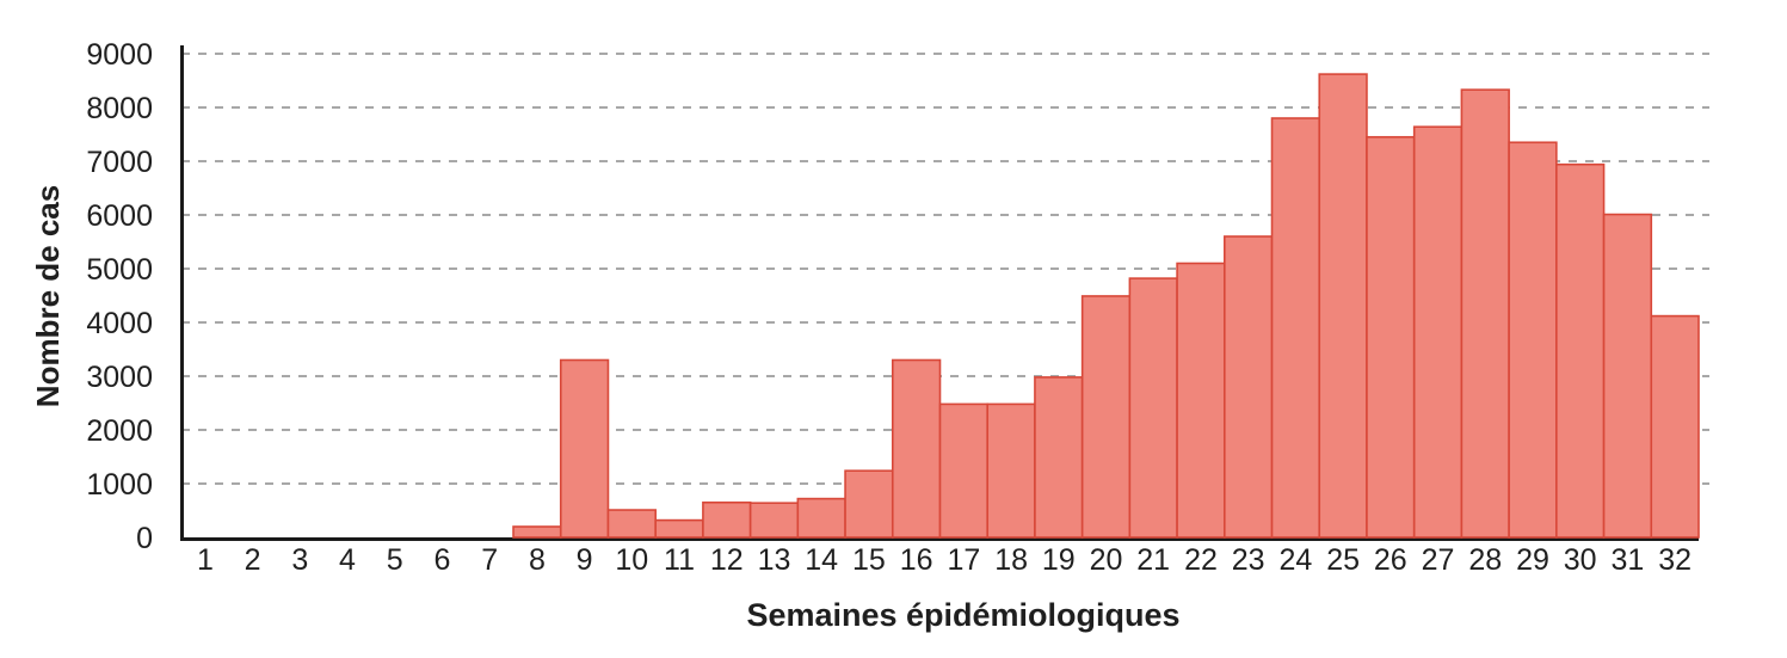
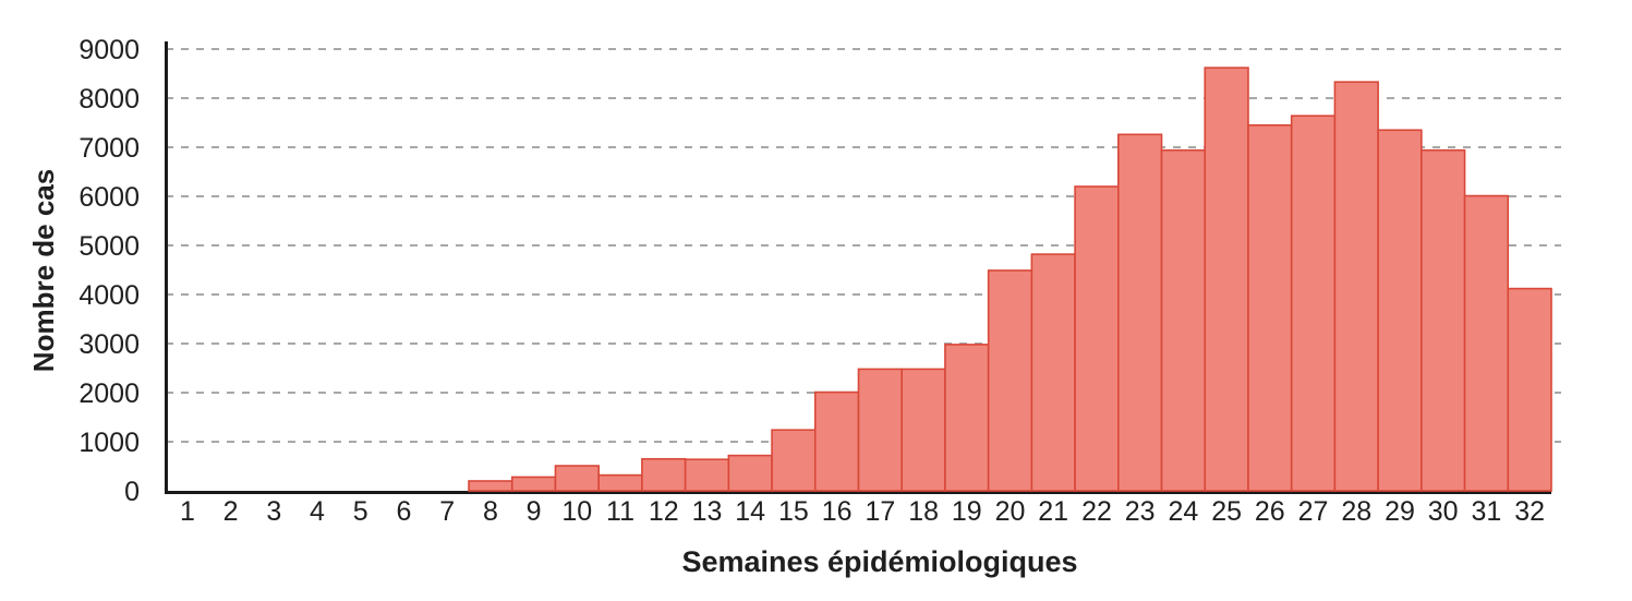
9: 3300 -> 300
16: 3300 -> 2000
22: 5100 -> 6200
23: 5600 -> 7300
24: 7800 -> 6900
